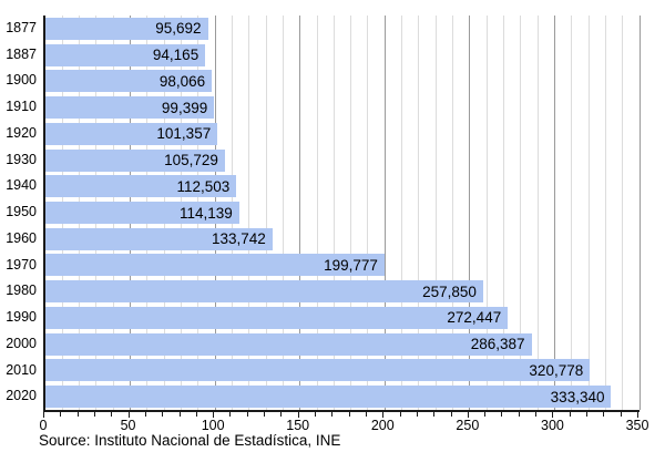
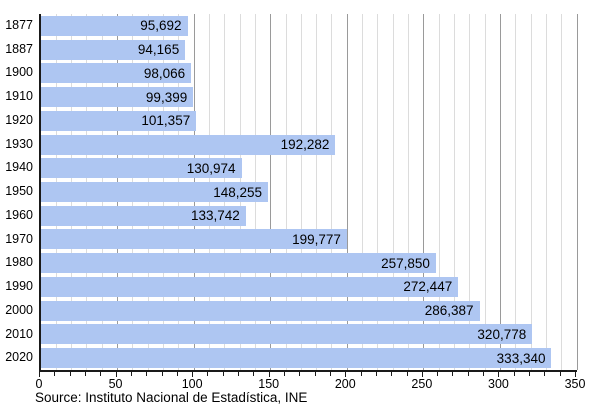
1930: 105,729 -> 192,282
1940: 112,503 -> 130,974
1950: 114,139 -> 148,255
